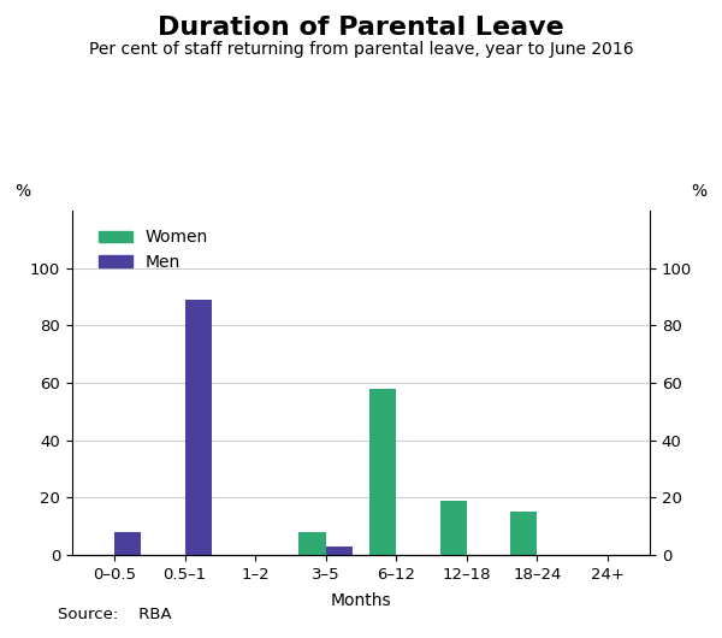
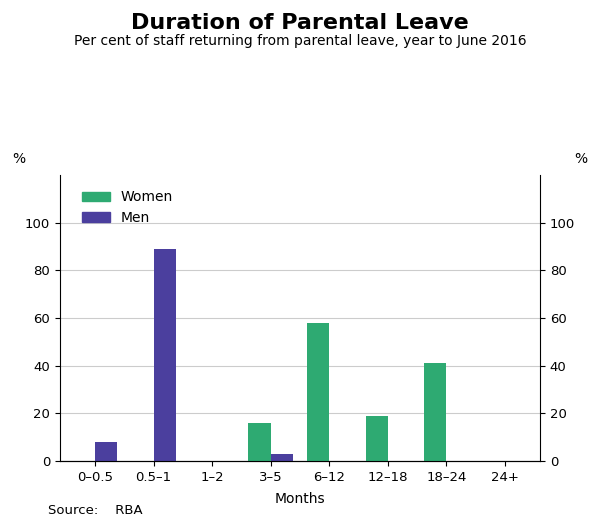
Women/3–5: 8 -> 16
Women/18–24: 15 -> 41
